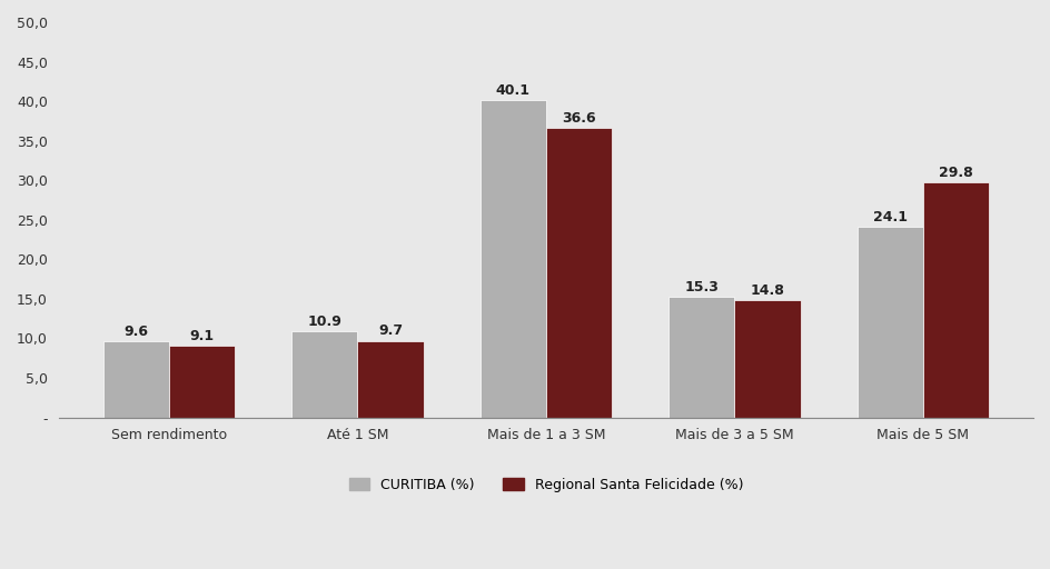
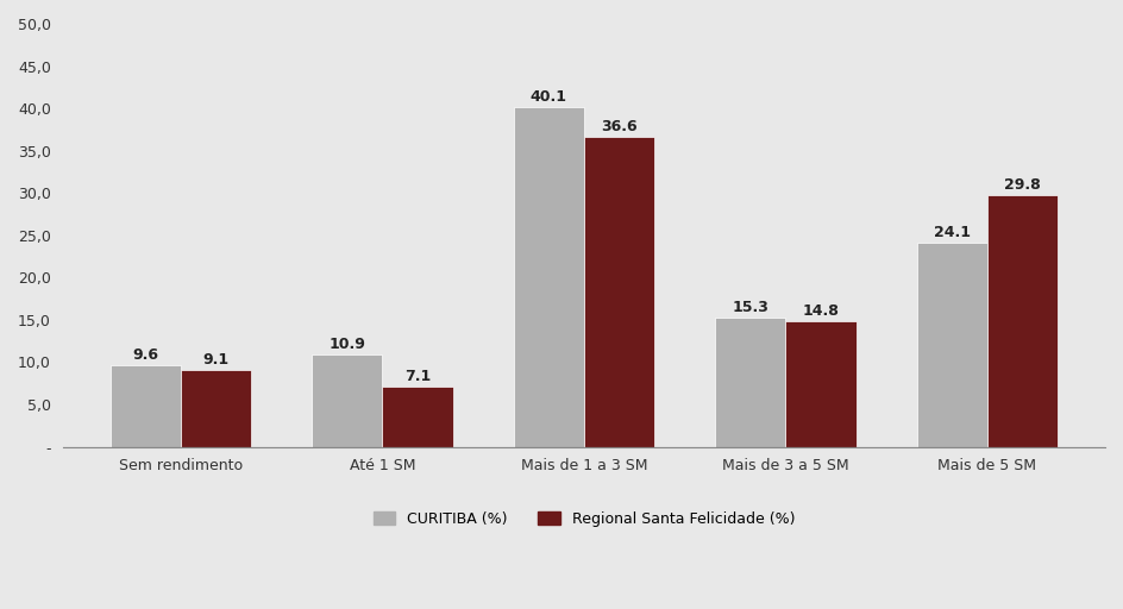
Regional Santa Felicidade (%)/Até 1 SM: 9.7 -> 7.1
